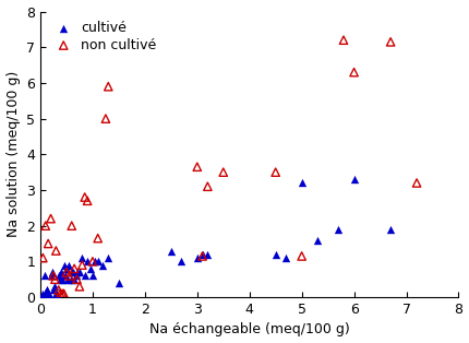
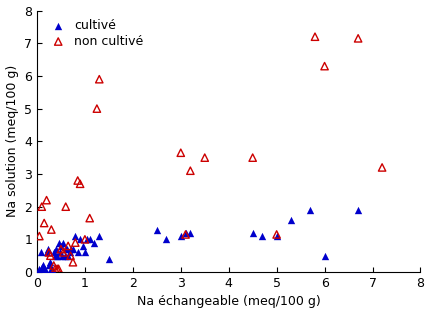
cultivé/5: 3.20 -> 1.10
cultivé/6: 3.30 -> 0.50
